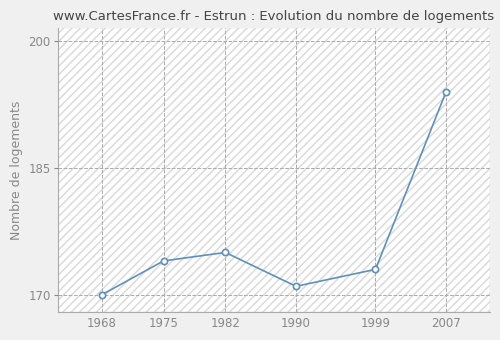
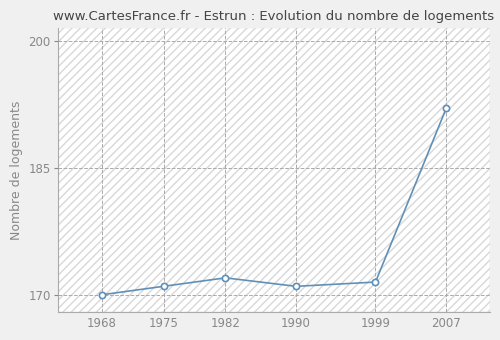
1975: 174.0 -> 171.0
1982: 175.0 -> 172.0
1999: 173.0 -> 171.5
2007: 194.0 -> 192.0
